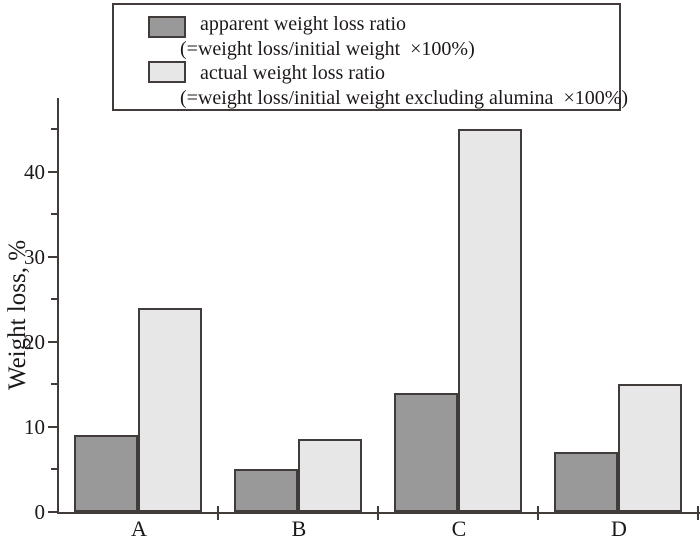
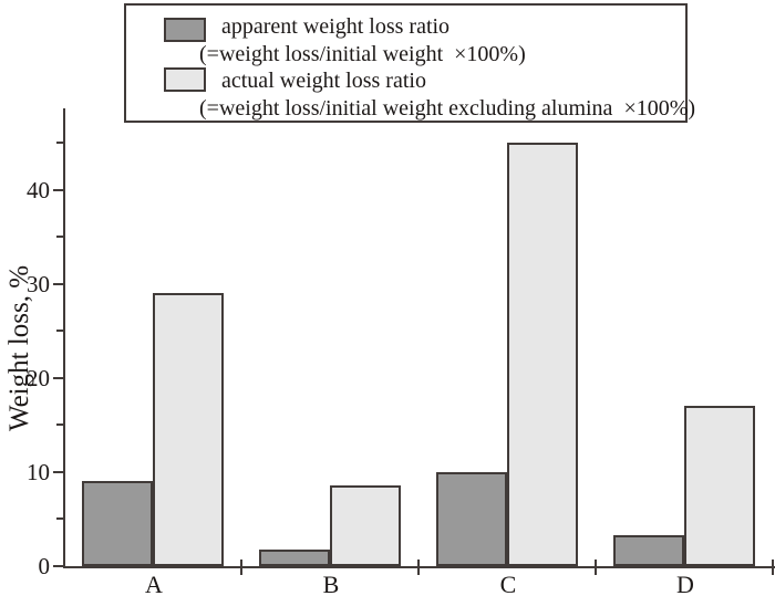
actual weight loss ratio/A: 24 -> 29
apparent weight loss ratio/B: 5 -> 2
apparent weight loss ratio/C: 14 -> 10
apparent weight loss ratio/D: 7 -> 3
actual weight loss ratio/D: 15 -> 17
